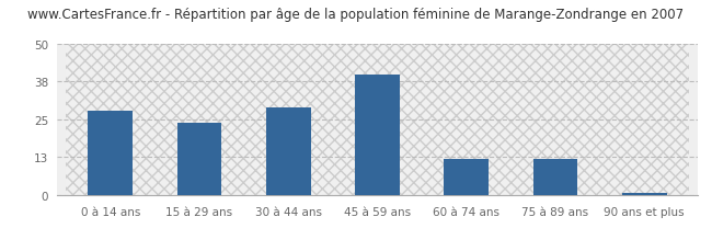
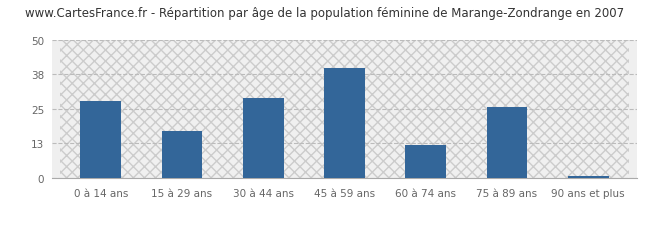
15 à 29 ans: 24 -> 17
75 à 89 ans: 12 -> 26
